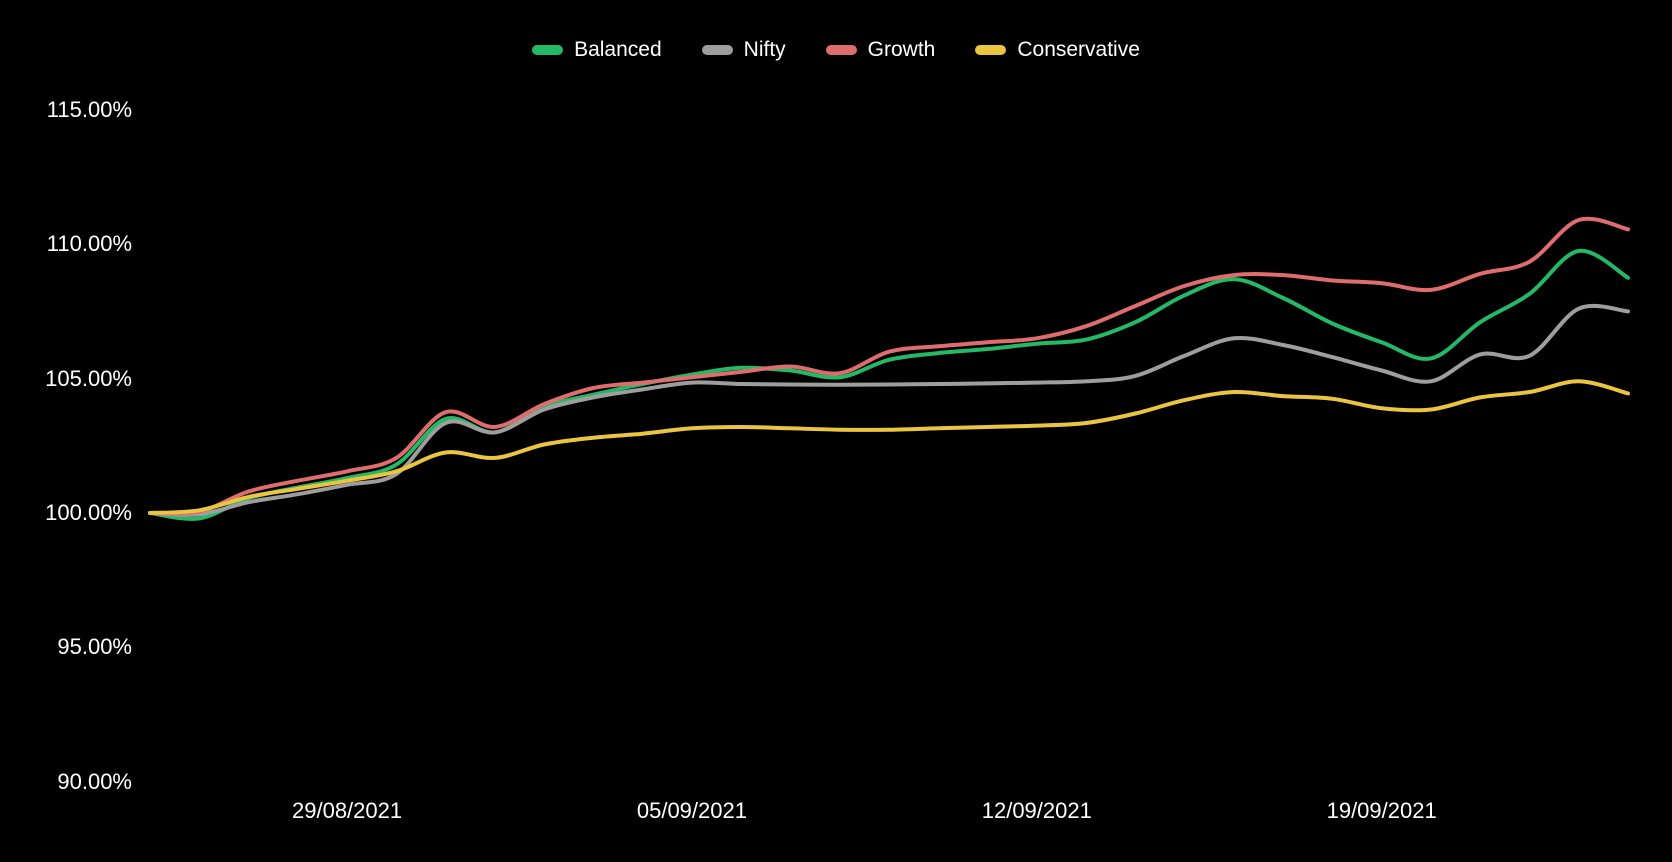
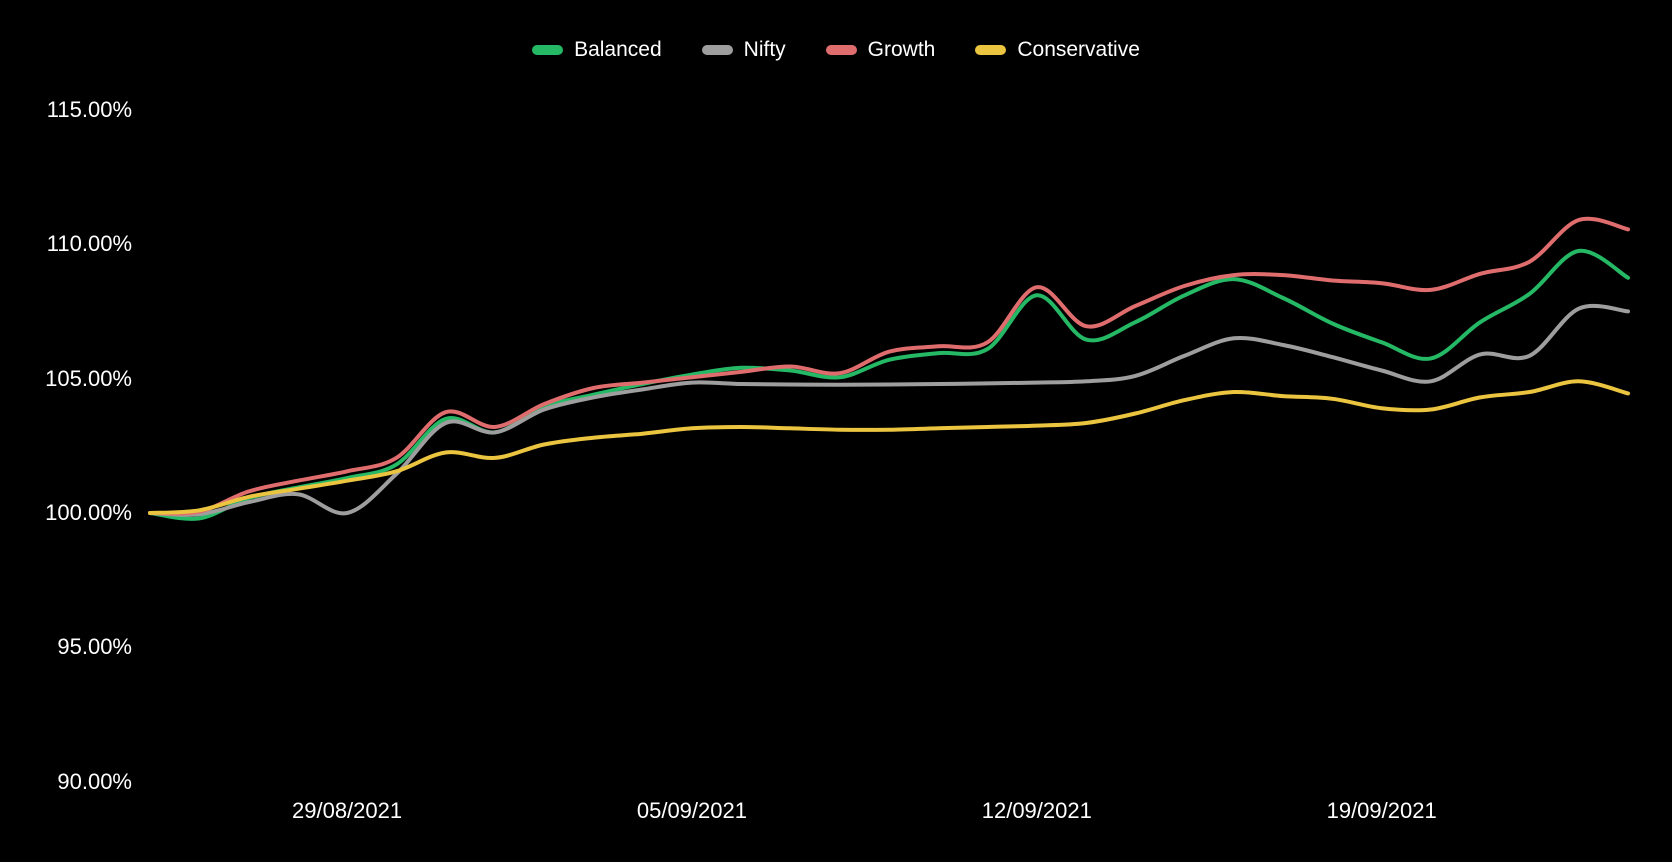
Nifty/29/08/2021: 101.0% -> 100.0%
Balanced/12/09/2021: 106.3% -> 108.1%
Growth/12/09/2021: 106.5% -> 108.4%
